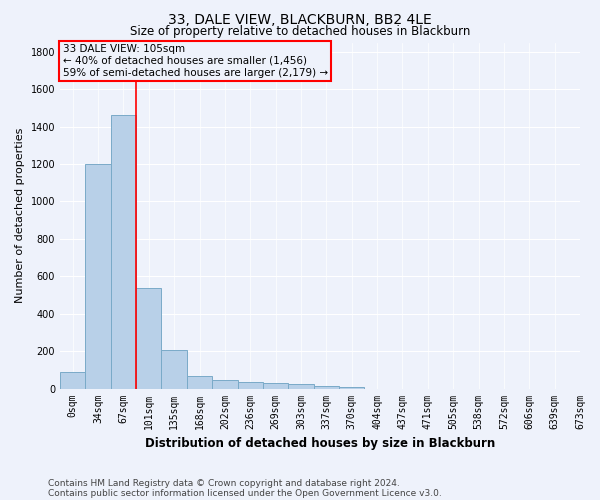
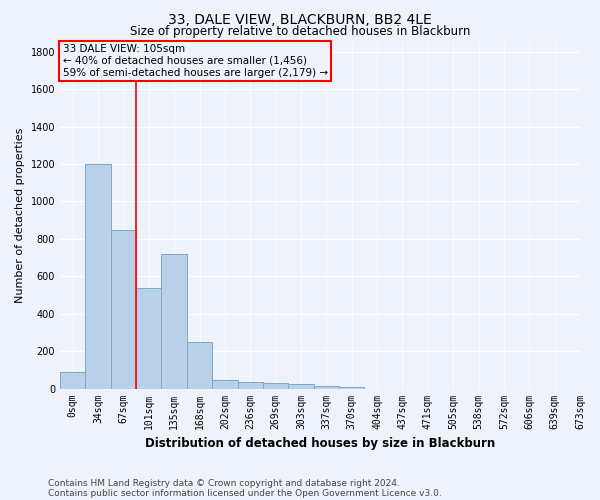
67sqm: 1460 -> 850
135sqm: 200 -> 720
168sqm: 60 -> 250
